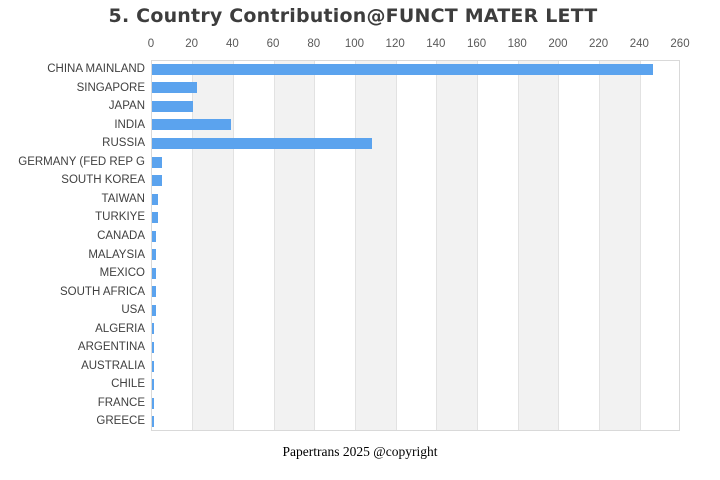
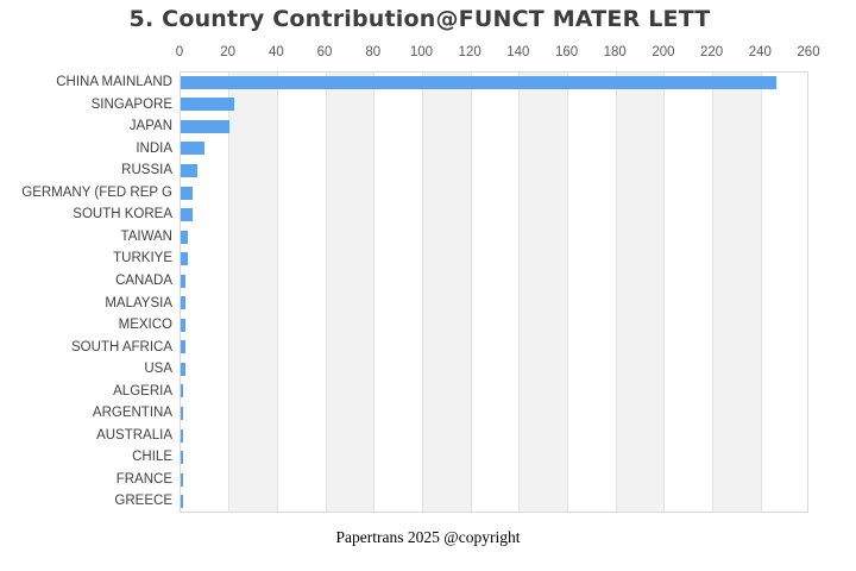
INDIA: 39 -> 10
RUSSIA: 108 -> 7
